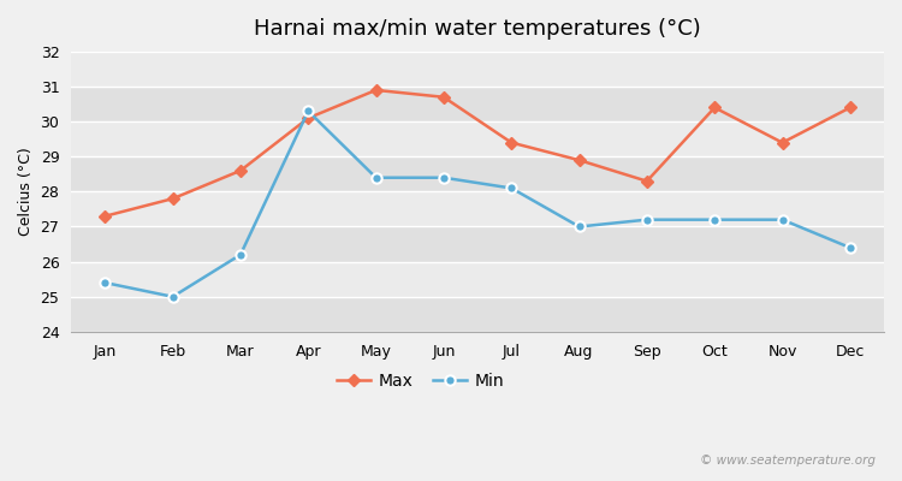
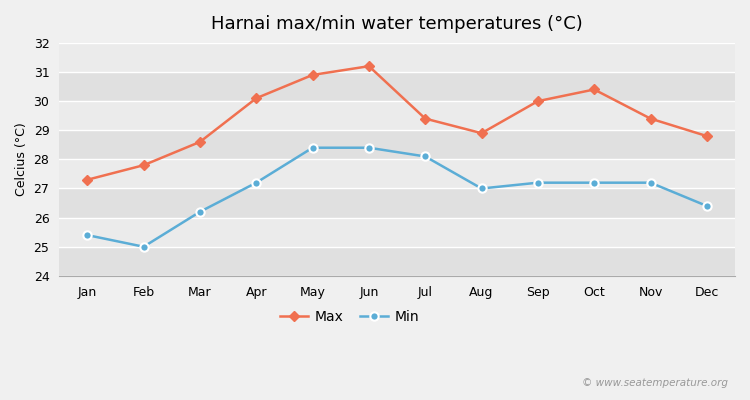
Min/Apr: 30.3 -> 27.2
Max/Jun: 30.7 -> 31.2
Max/Sep: 28.3 -> 30.0
Max/Dec: 30.4 -> 28.8
